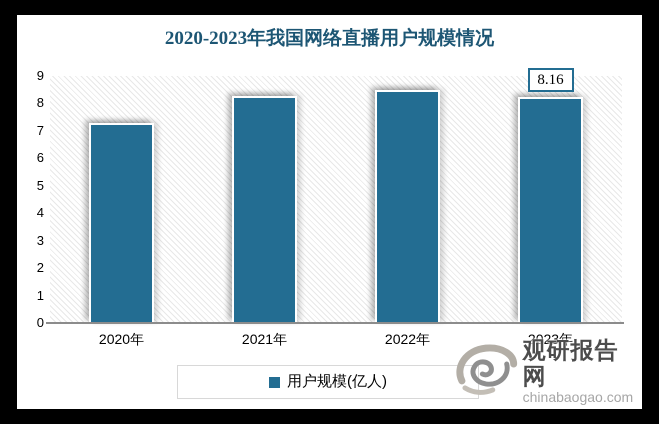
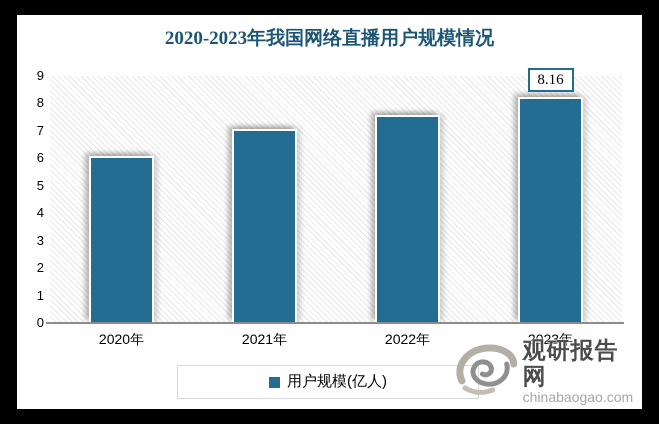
2020年: 7.2 -> 6.0
2021年: 8.2 -> 7.0
2022年: 8.4 -> 7.5
